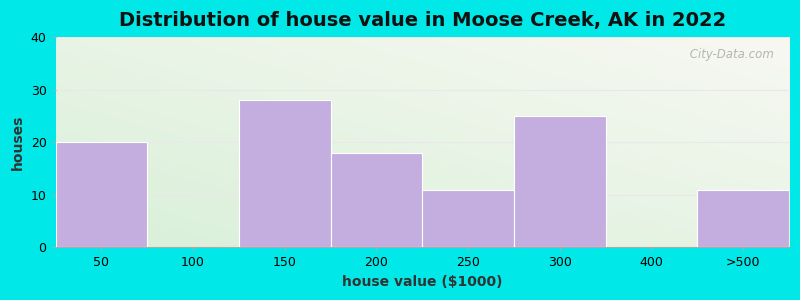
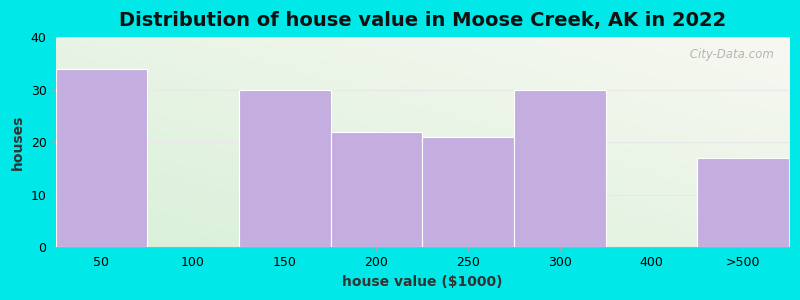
50: 20 -> 34
150: 28 -> 30
200: 18 -> 22
250: 11 -> 21
300: 25 -> 30
>500: 11 -> 17
